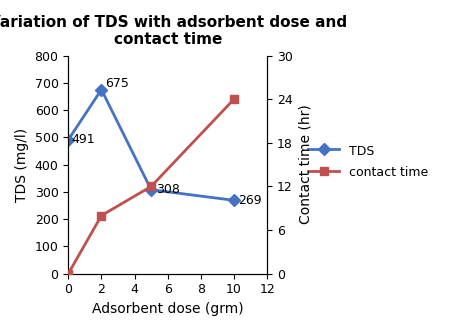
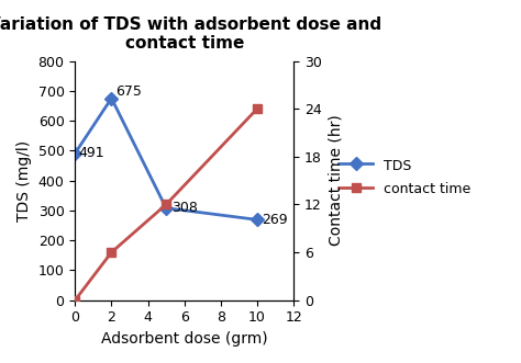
contact time/2: 8 -> 6
